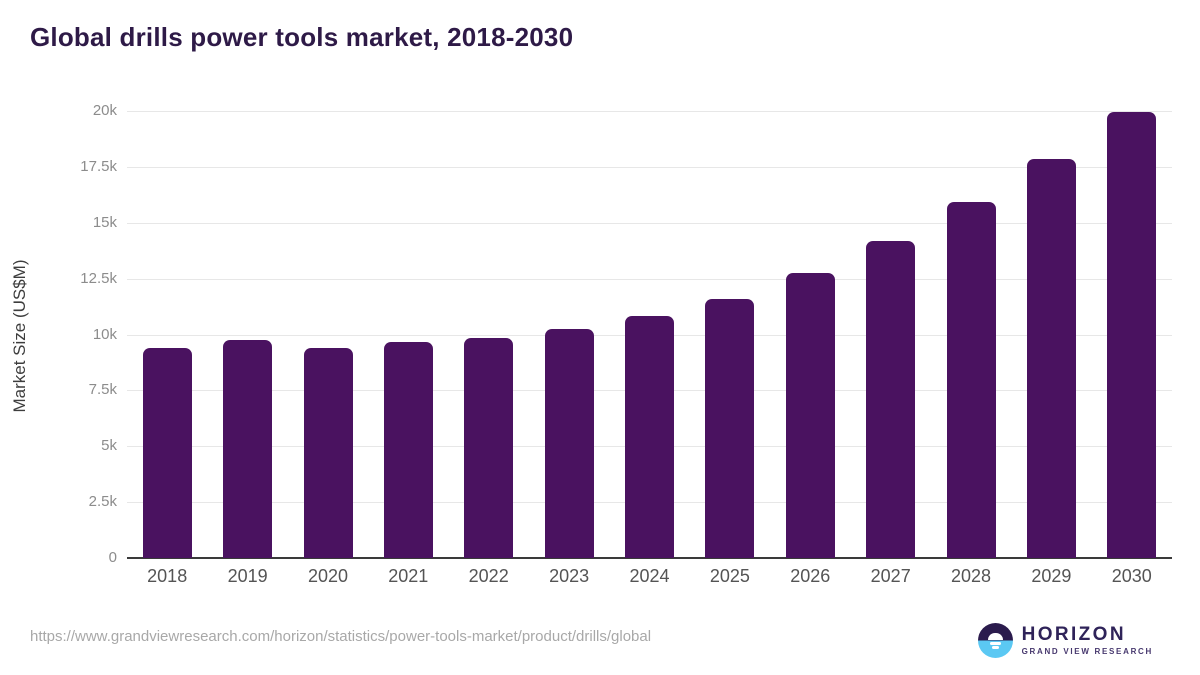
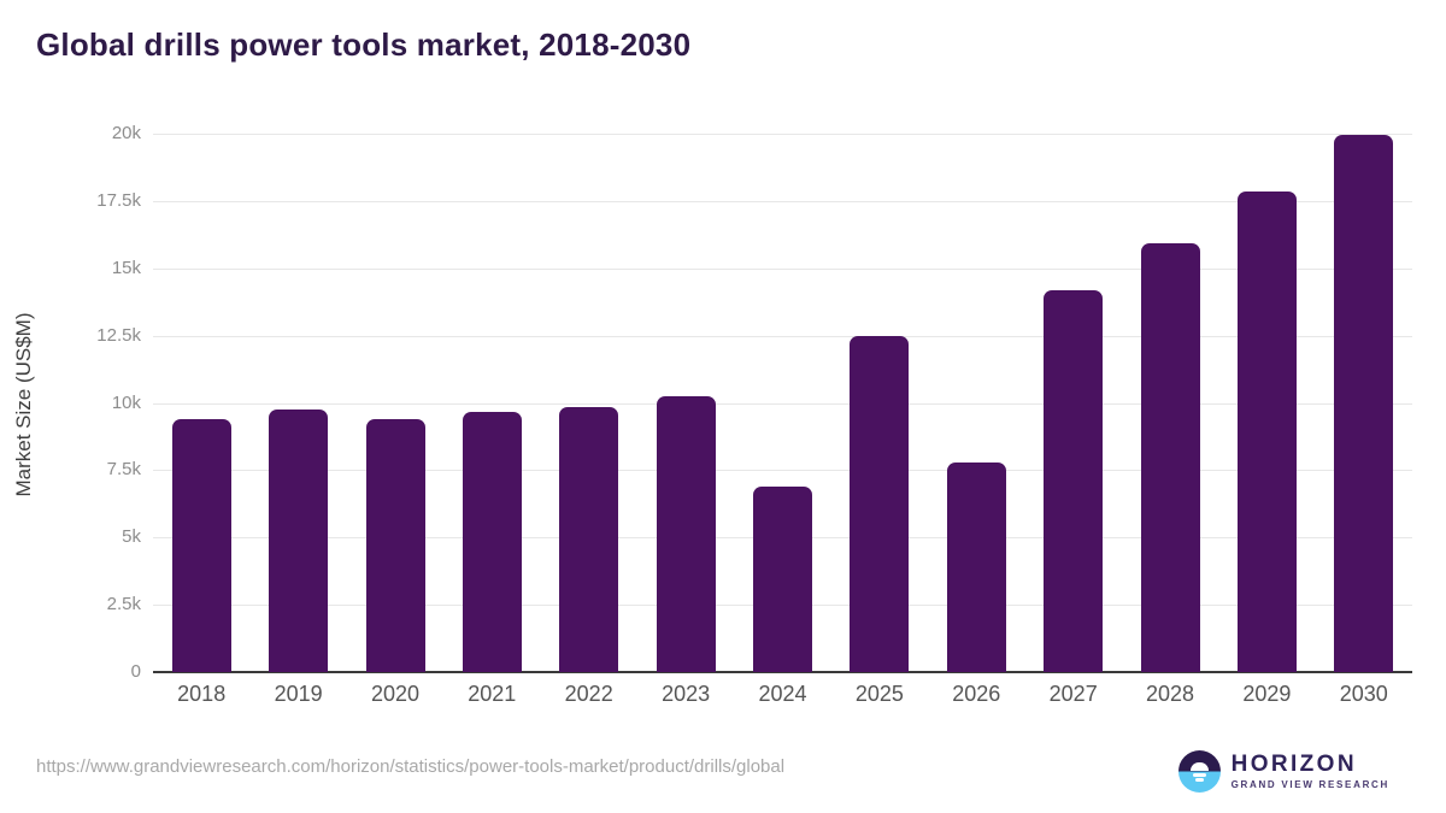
2024: 10.8k -> 6.9k
2025: 11.6k -> 12.5k
2026: 12.8k -> 7.8k
